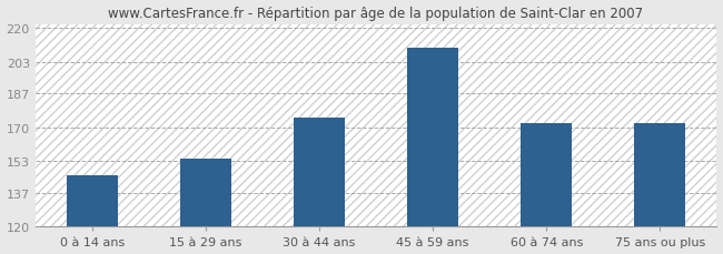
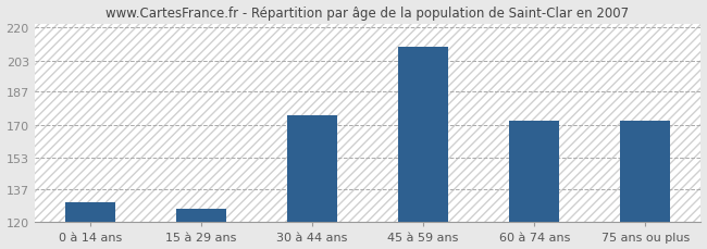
0 à 14 ans: 146 -> 130
15 à 29 ans: 154 -> 127
